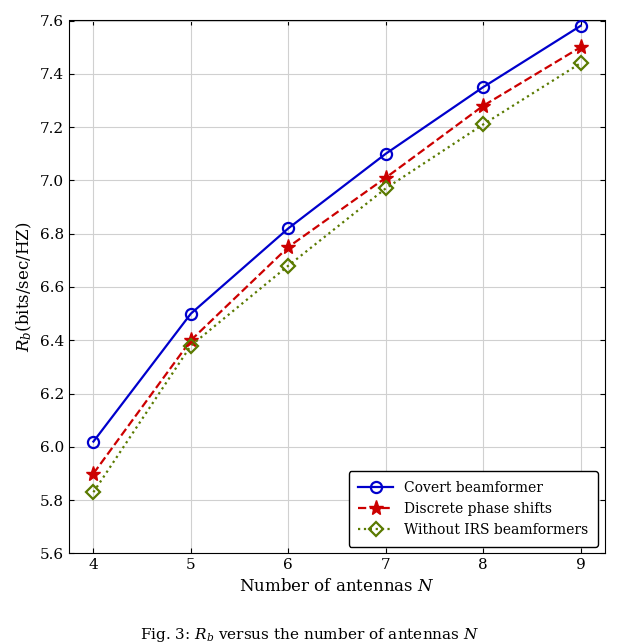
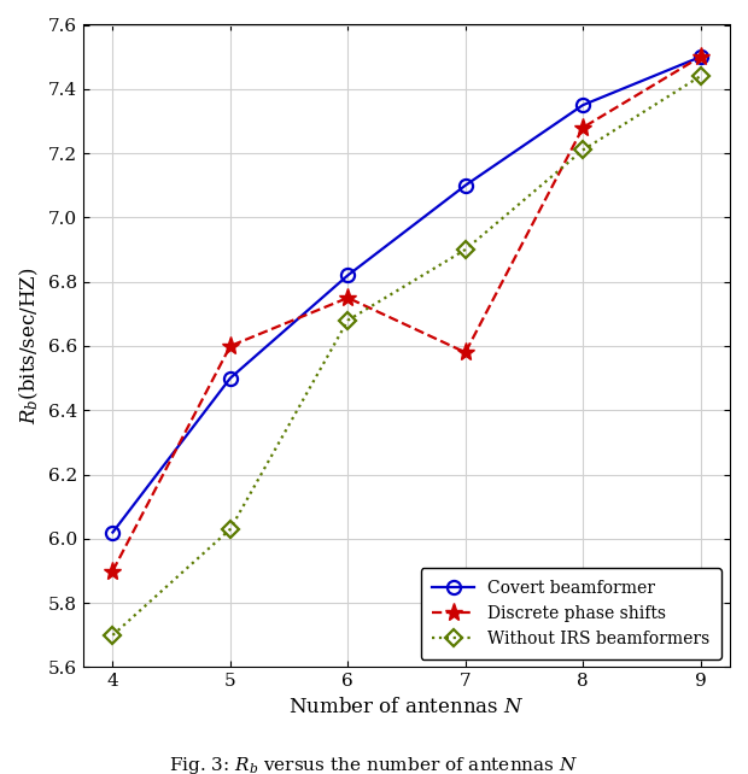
Without IRS beamformers/4: 5.83 -> 5.70
Discrete phase shifts/5: 6.40 -> 6.60
Without IRS beamformers/5: 6.38 -> 6.03
Discrete phase shifts/7: 7.01 -> 6.58
Without IRS beamformers/7: 6.97 -> 6.90
Covert beamformer/9: 7.58 -> 7.50
